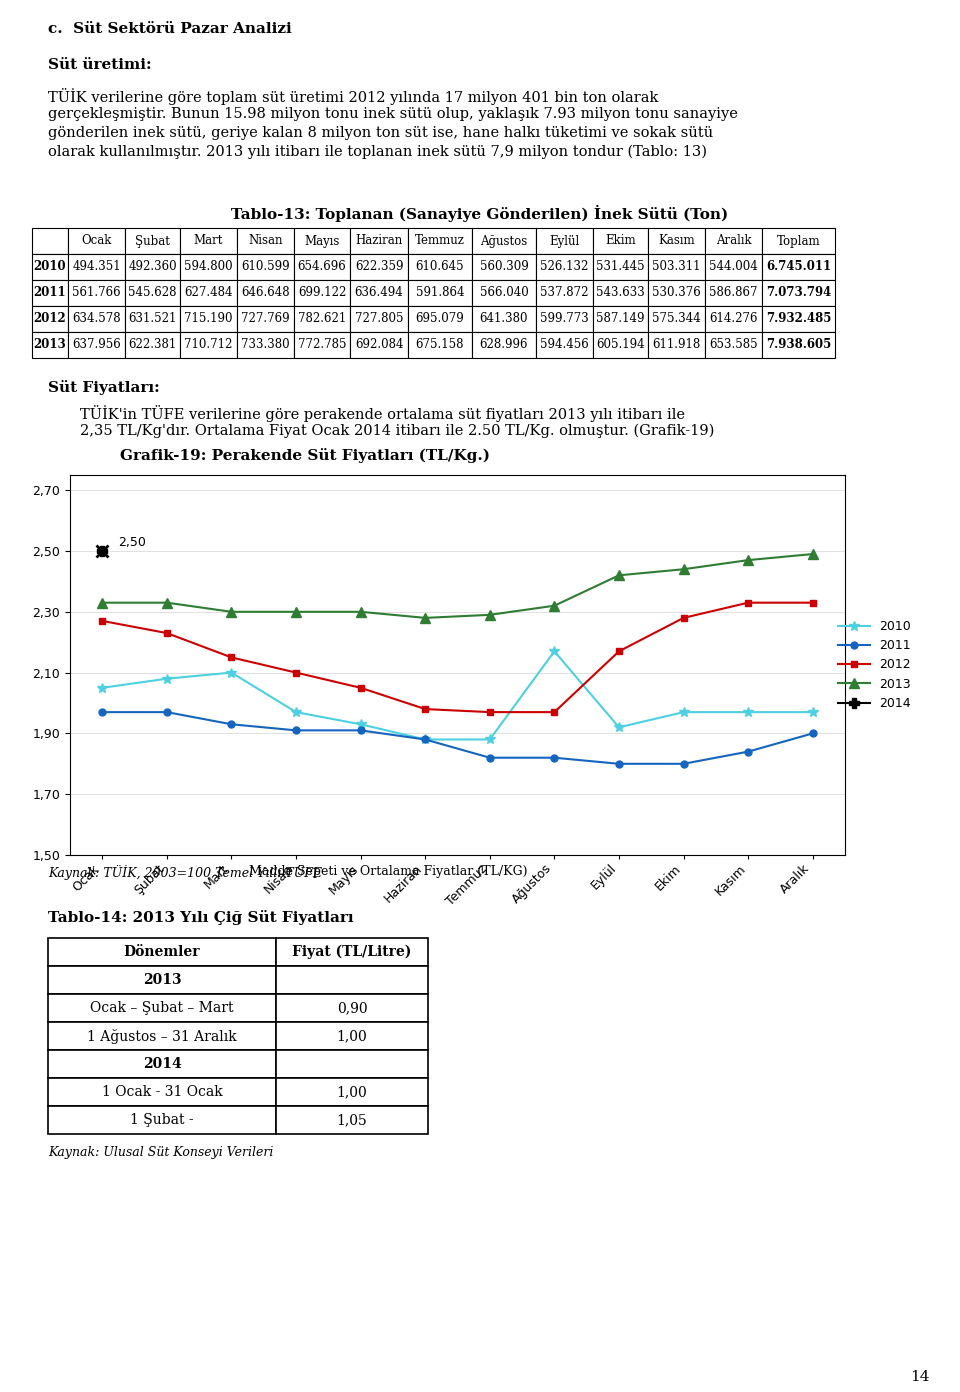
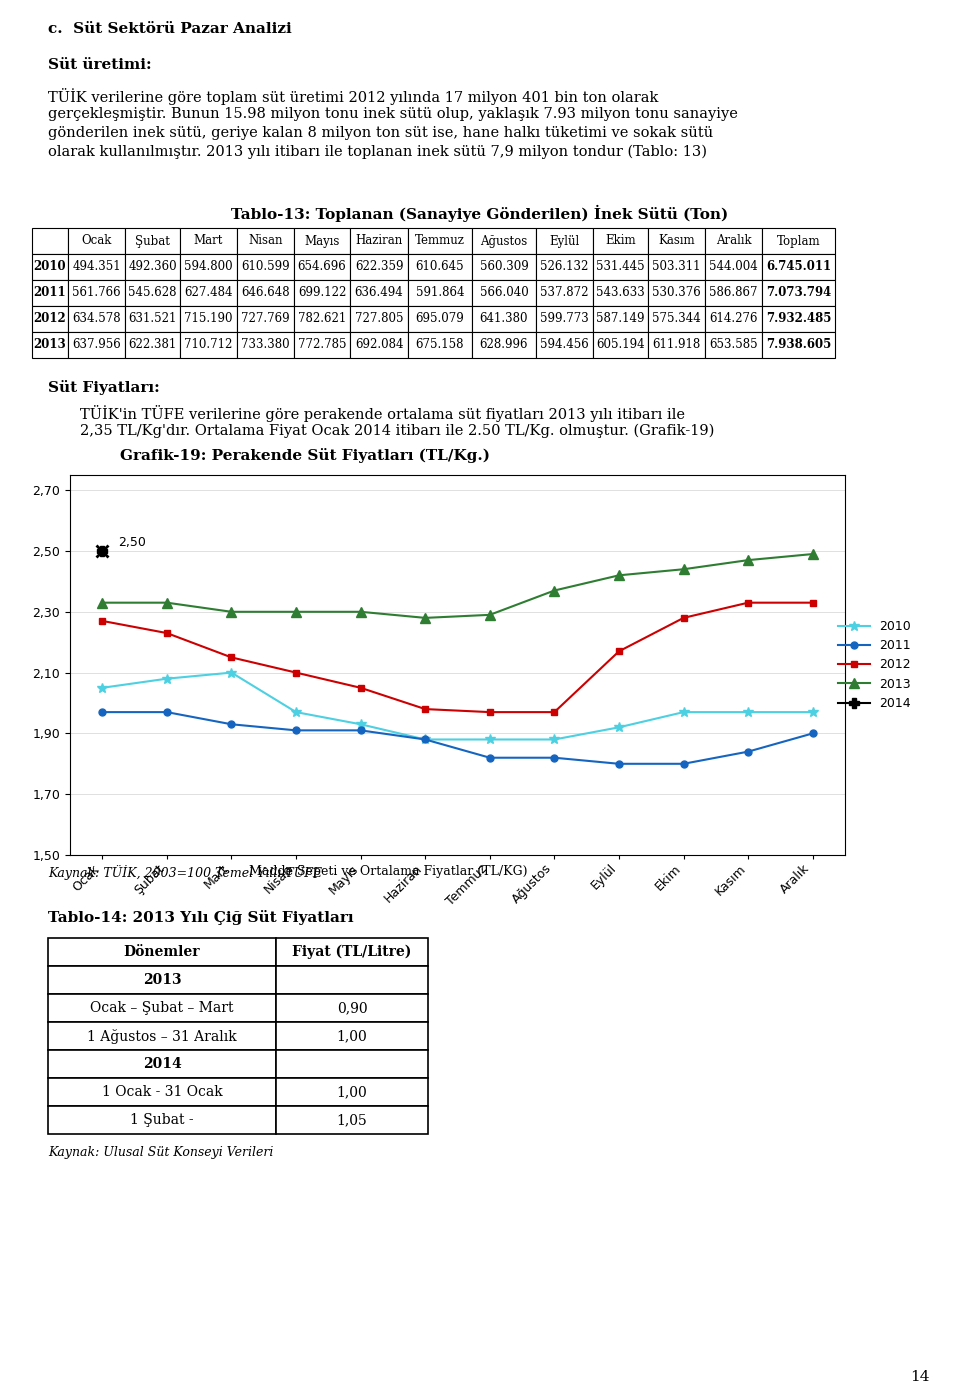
2010/Ağustos: 2,17 -> 1,88
2013/Ağustos: 2,32 -> 2,37
